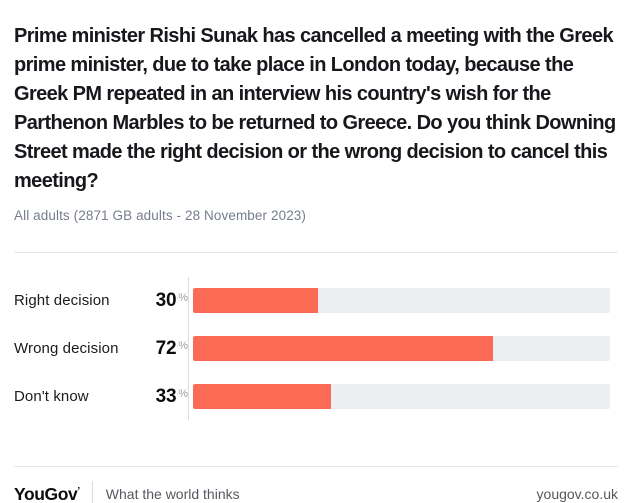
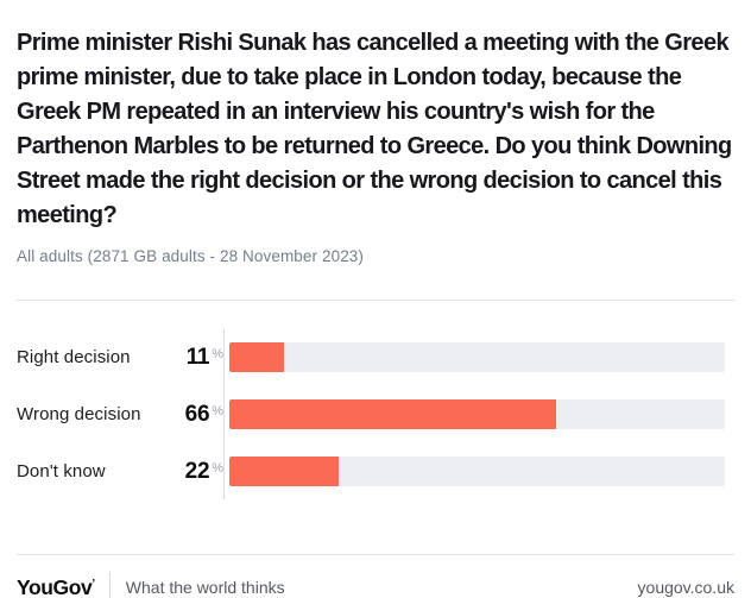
Right decision: 30 -> 11
Wrong decision: 72 -> 66
Don't know: 33 -> 22
